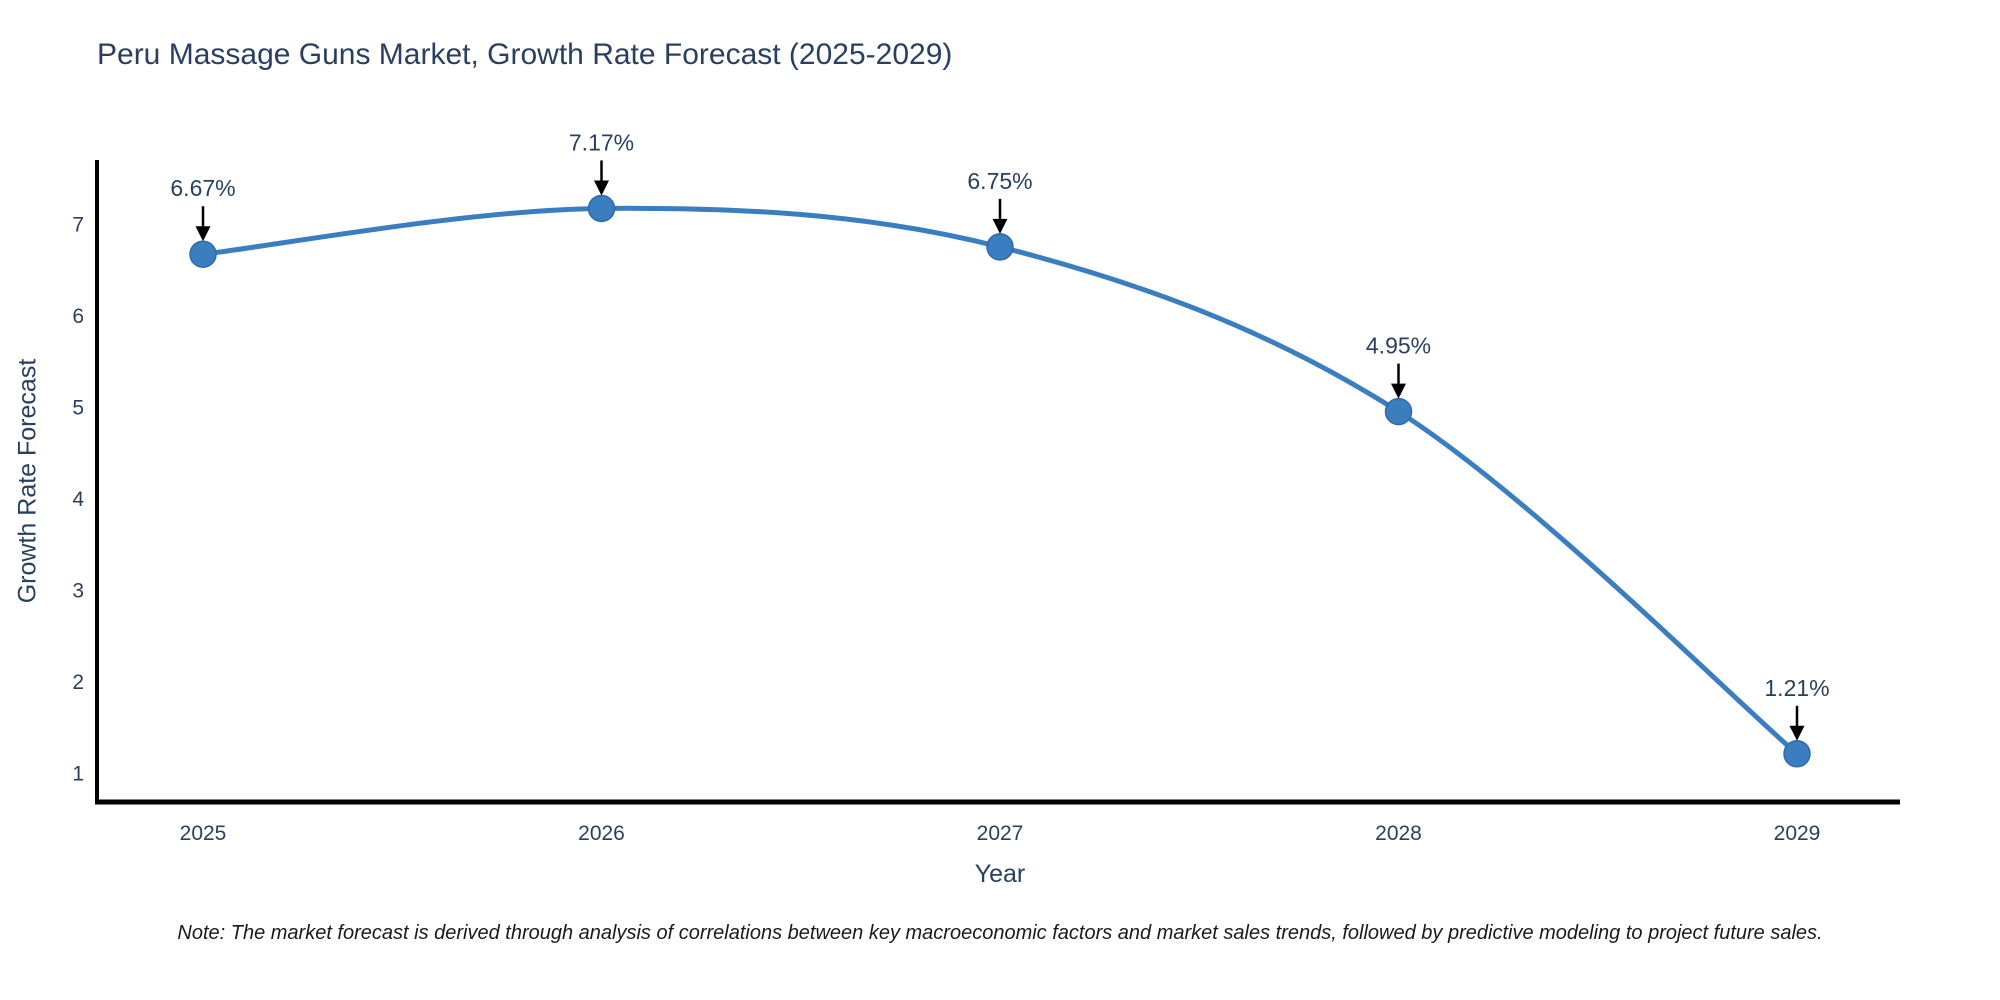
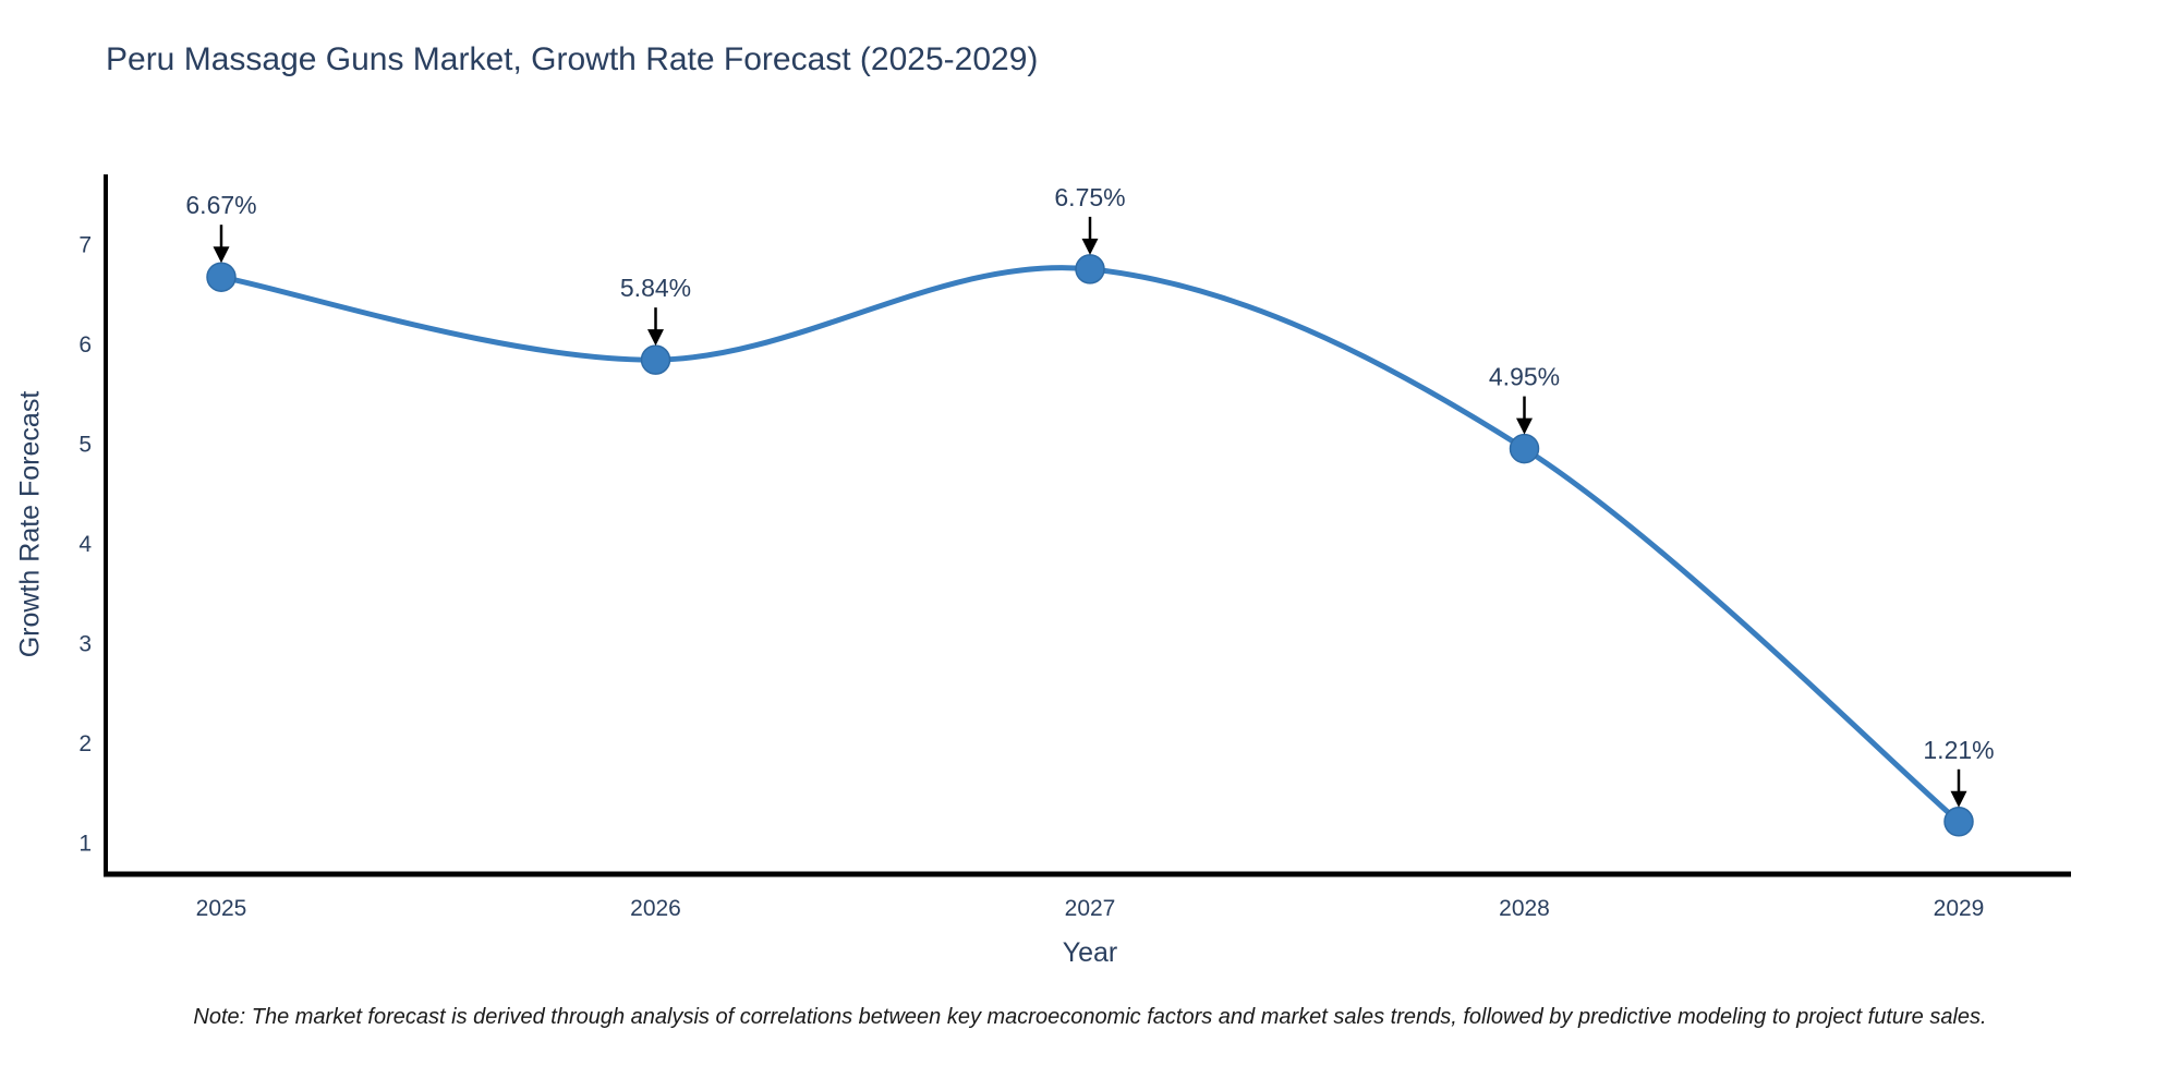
2026: 7.17% -> 5.84%
